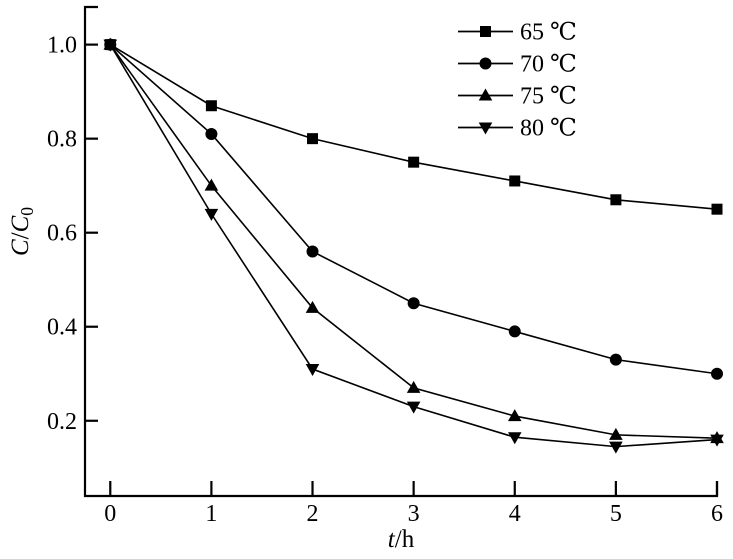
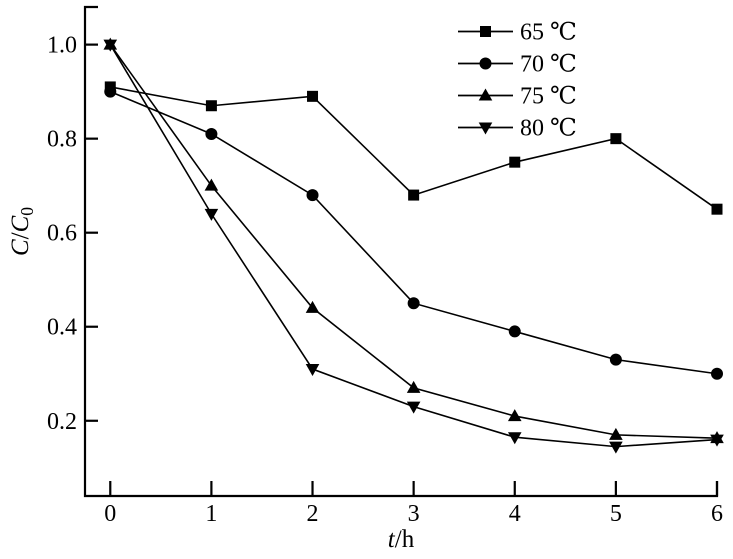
65 ℃/0: 1.00 -> 0.91
70 ℃/0: 1.00 -> 0.90
65 ℃/2: 0.80 -> 0.89
70 ℃/2: 0.56 -> 0.68
65 ℃/3: 0.75 -> 0.68
65 ℃/4: 0.71 -> 0.75
65 ℃/5: 0.67 -> 0.80
